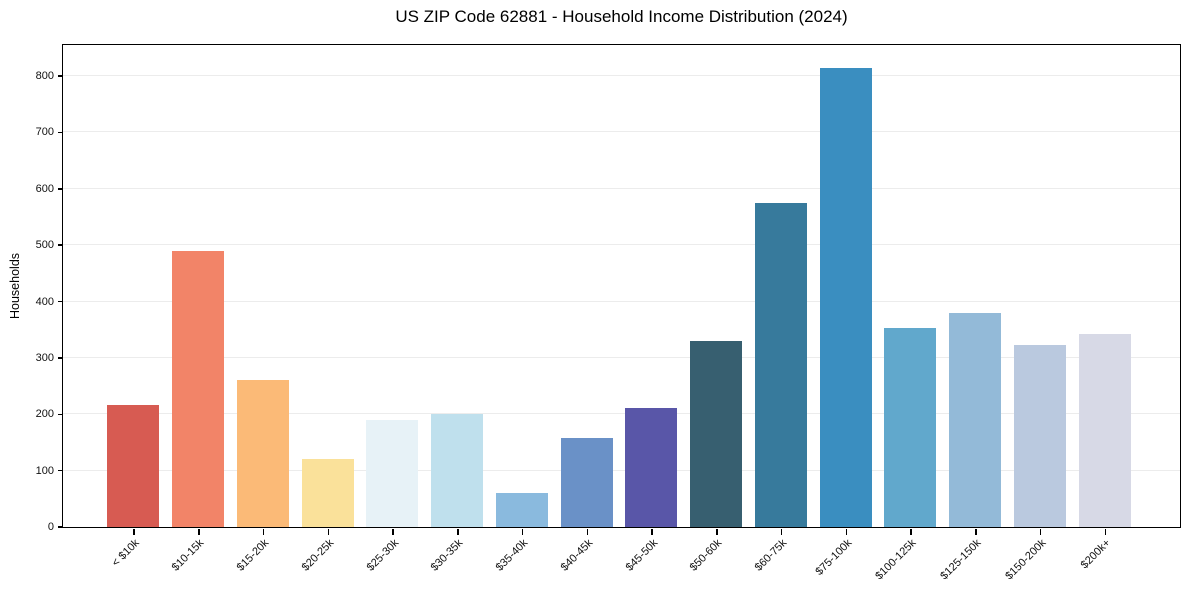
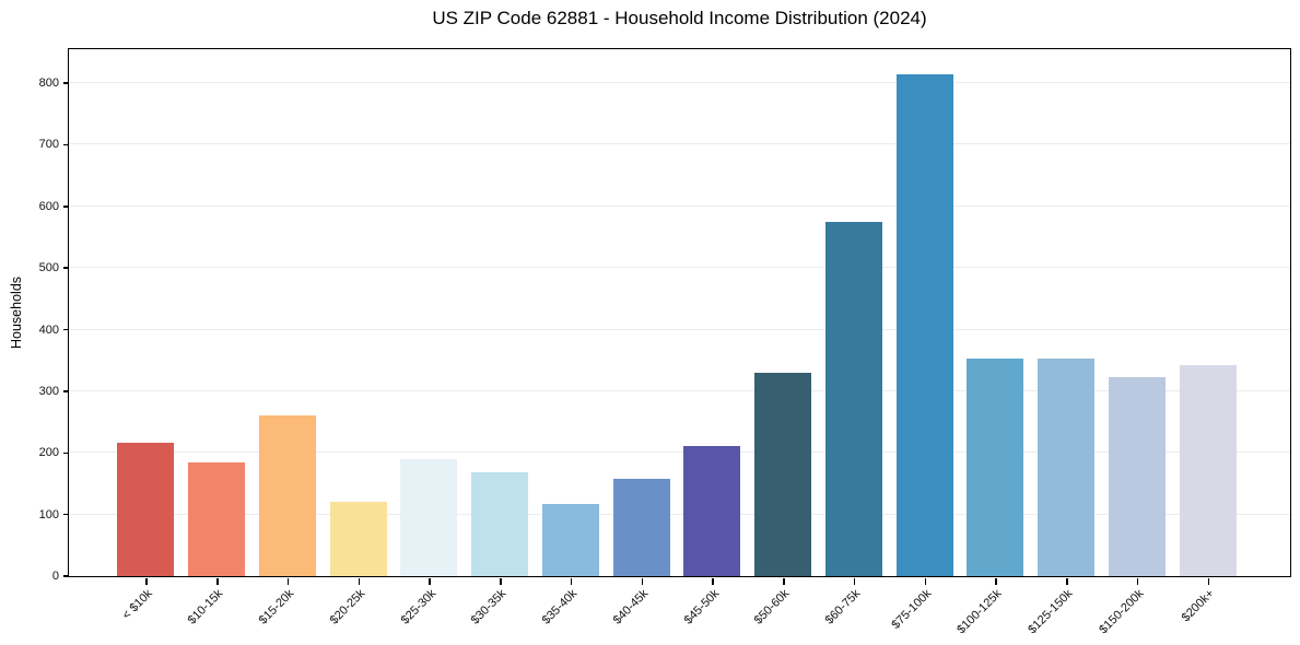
$10-15k: 490 -> 180
$30-35k: 200 -> 170
$35-40k: 60 -> 120
$125-150k: 380 -> 350
